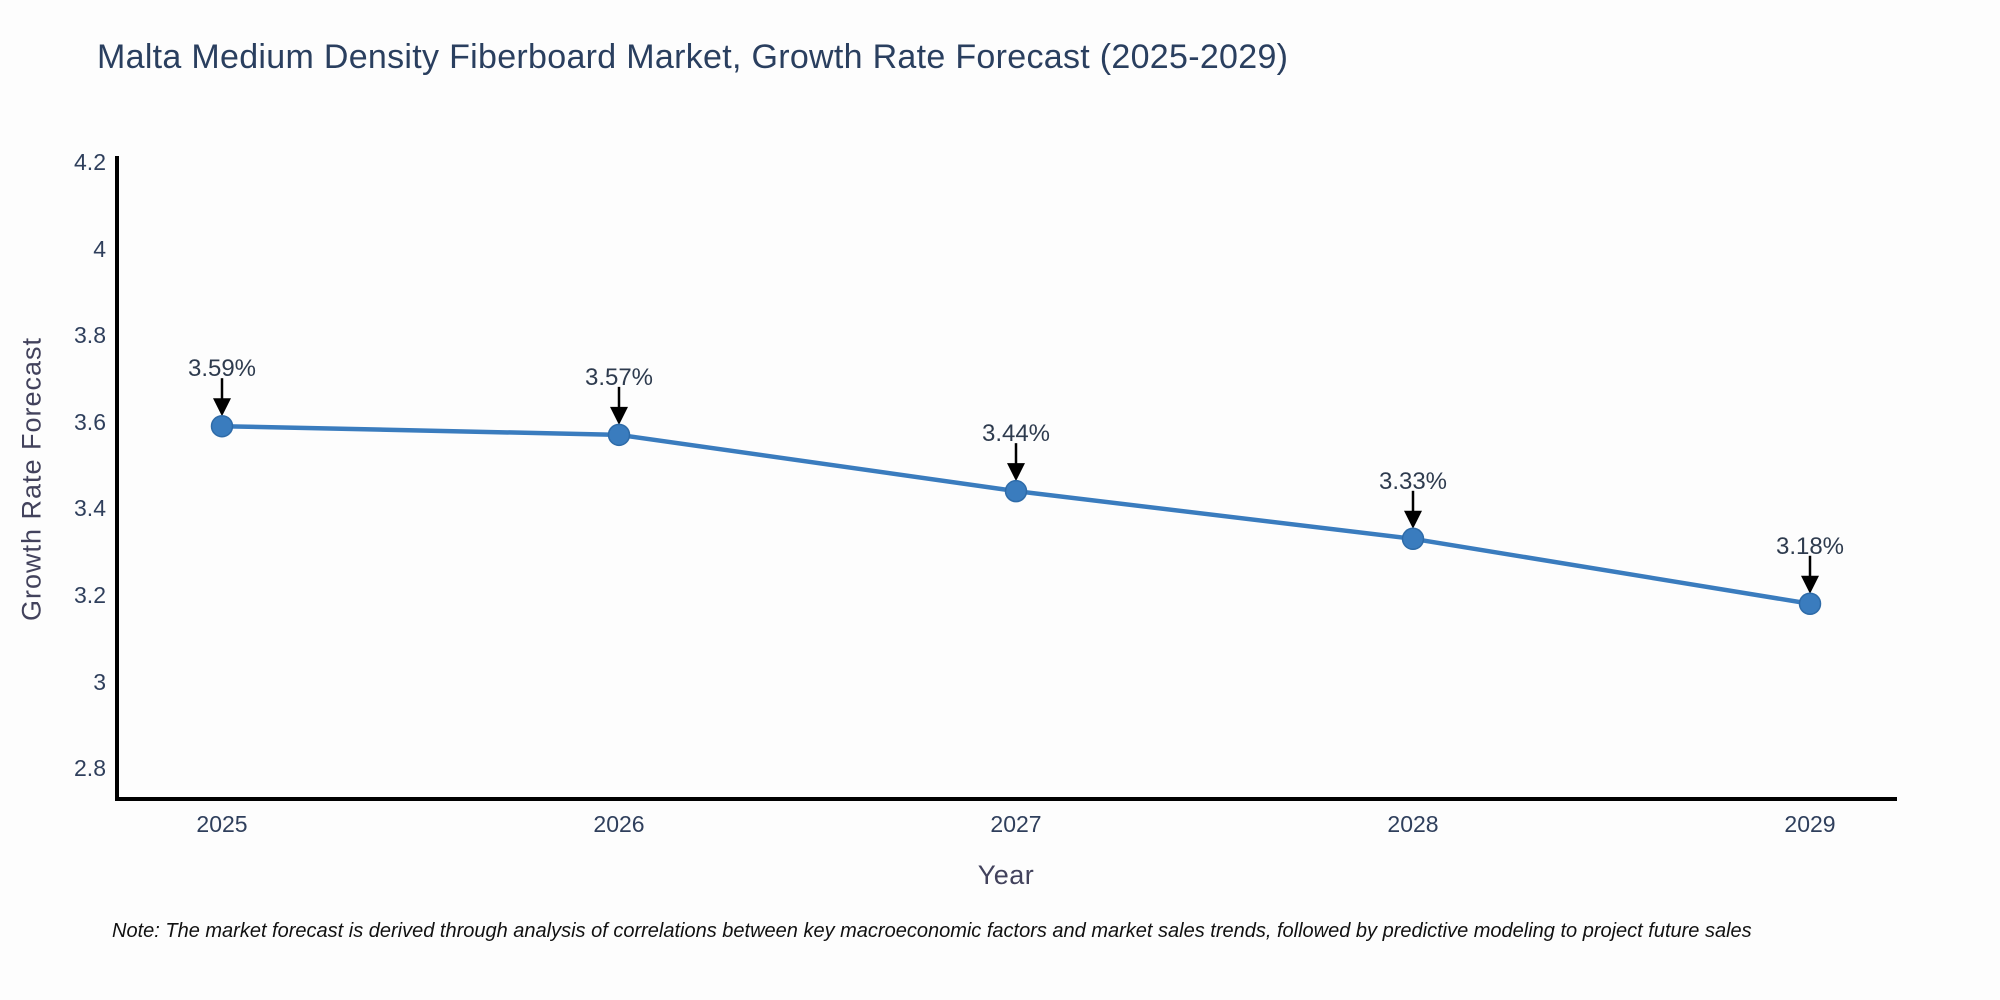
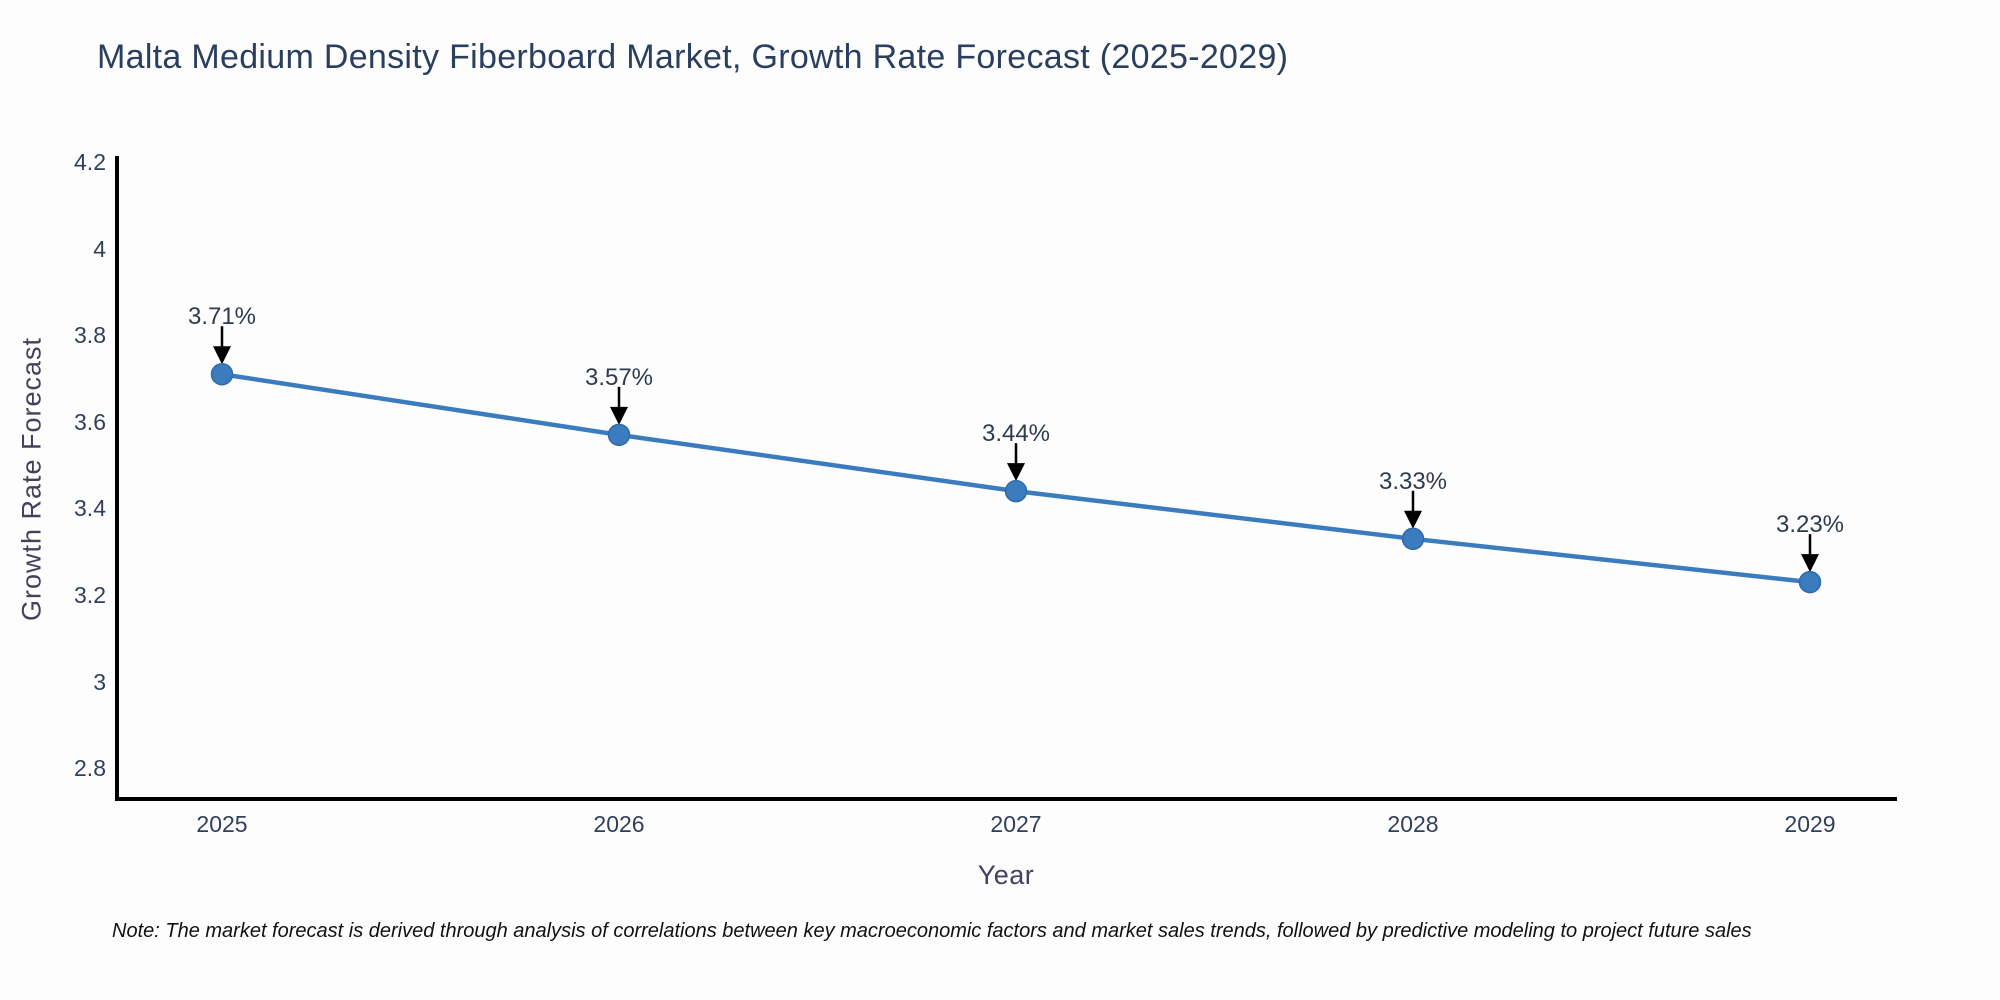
2025: 3.59% -> 3.71%
2029: 3.18% -> 3.23%
